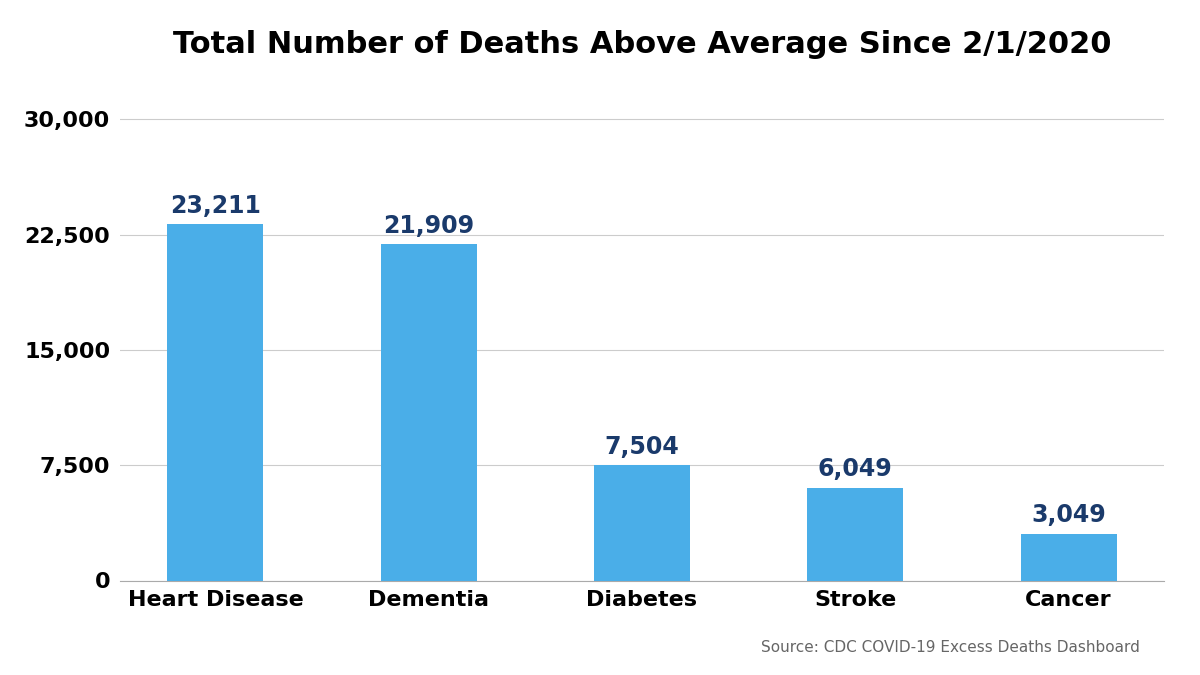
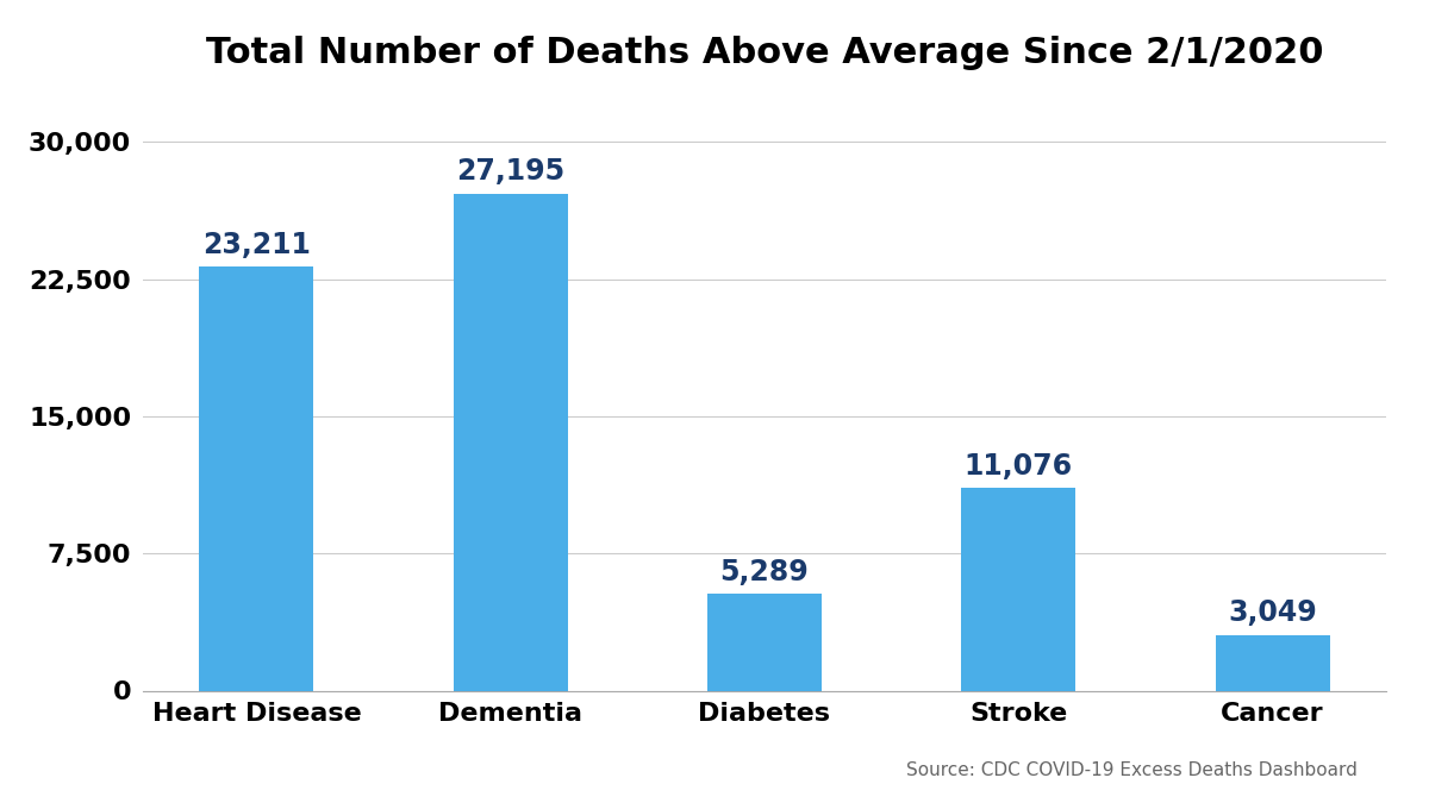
Dementia: 21,909 -> 27,195
Diabetes: 7,504 -> 5,289
Stroke: 6,049 -> 11,076
